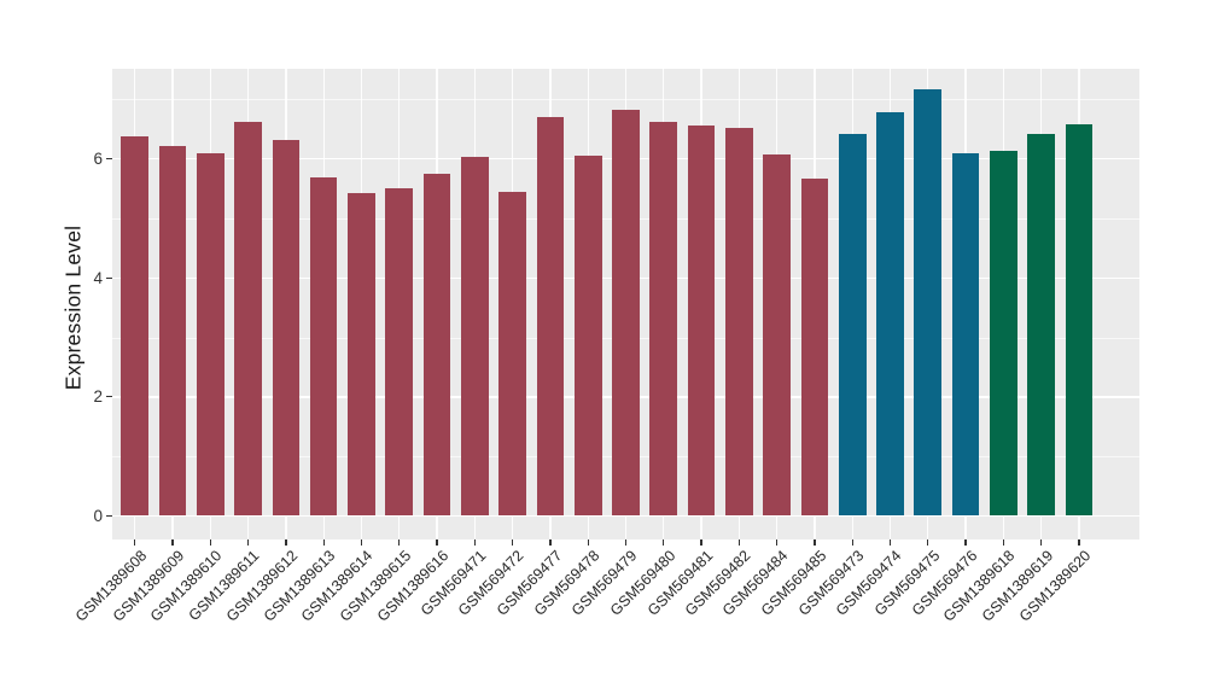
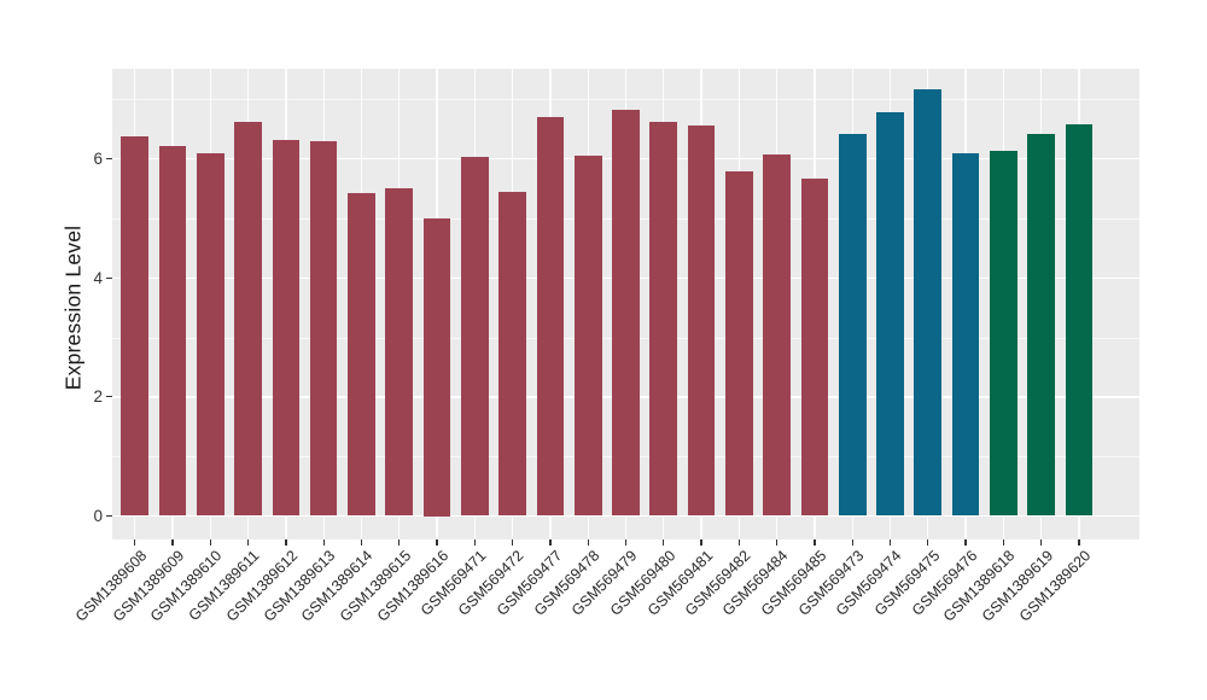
GSM1389613: 5.7 -> 6.3
GSM1389616: 5.8 -> 5.0
GSM569482: 6.5 -> 5.8
